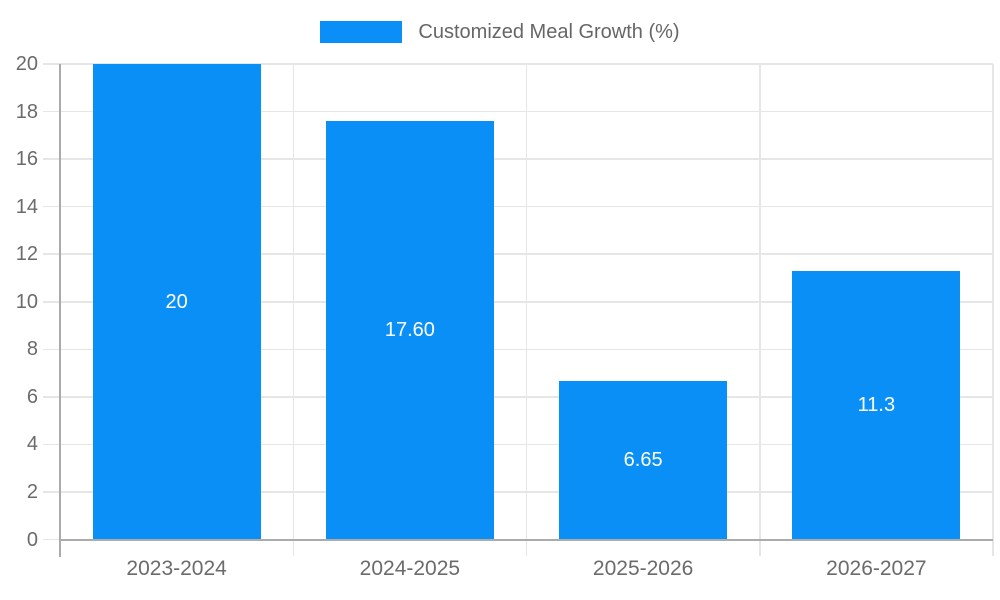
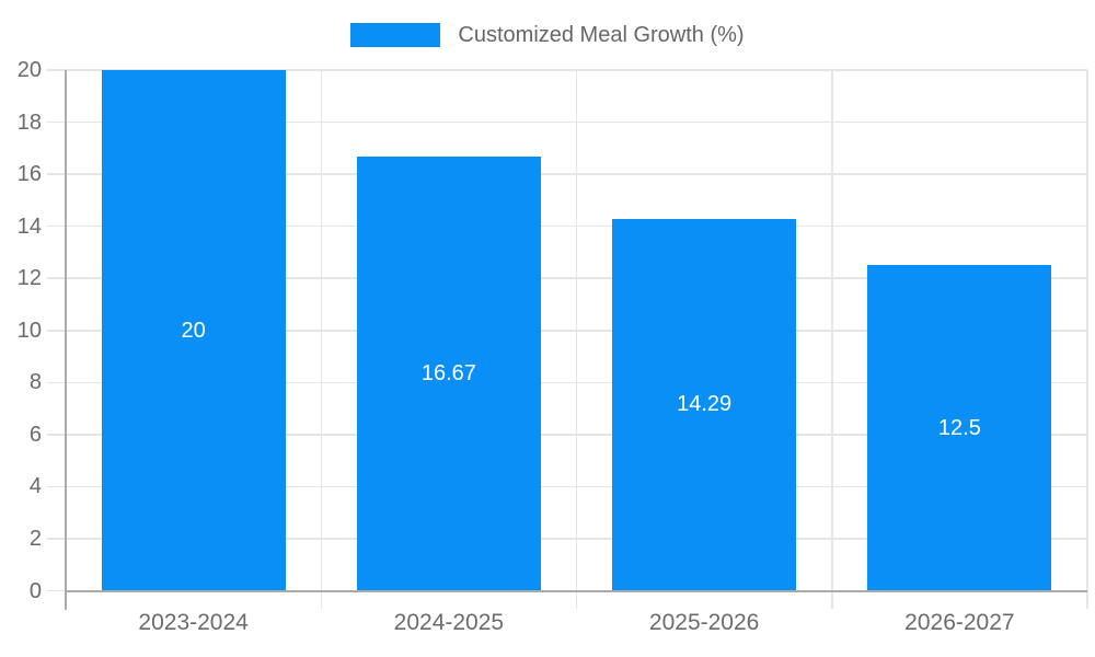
2024-2025: 17.60 -> 16.67
2025-2026: 6.65 -> 14.29
2026-2027: 11.3 -> 12.5
